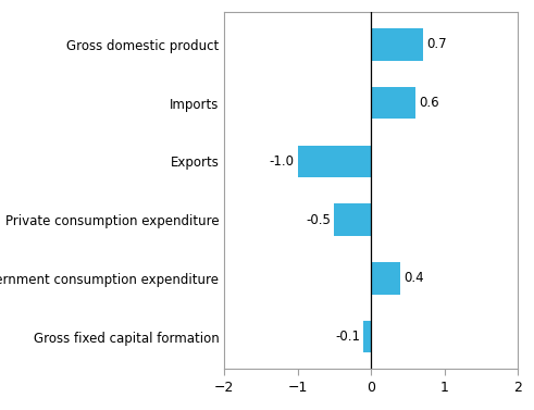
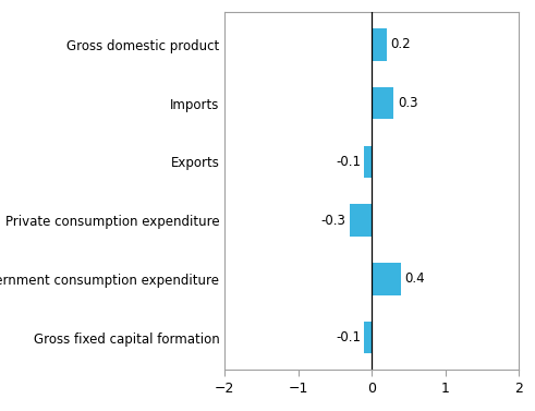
Gross domestic product: 0.7 -> 0.2
Imports: 0.6 -> 0.3
Exports: -1.0 -> -0.1
Private consumption expenditure: -0.5 -> -0.3
